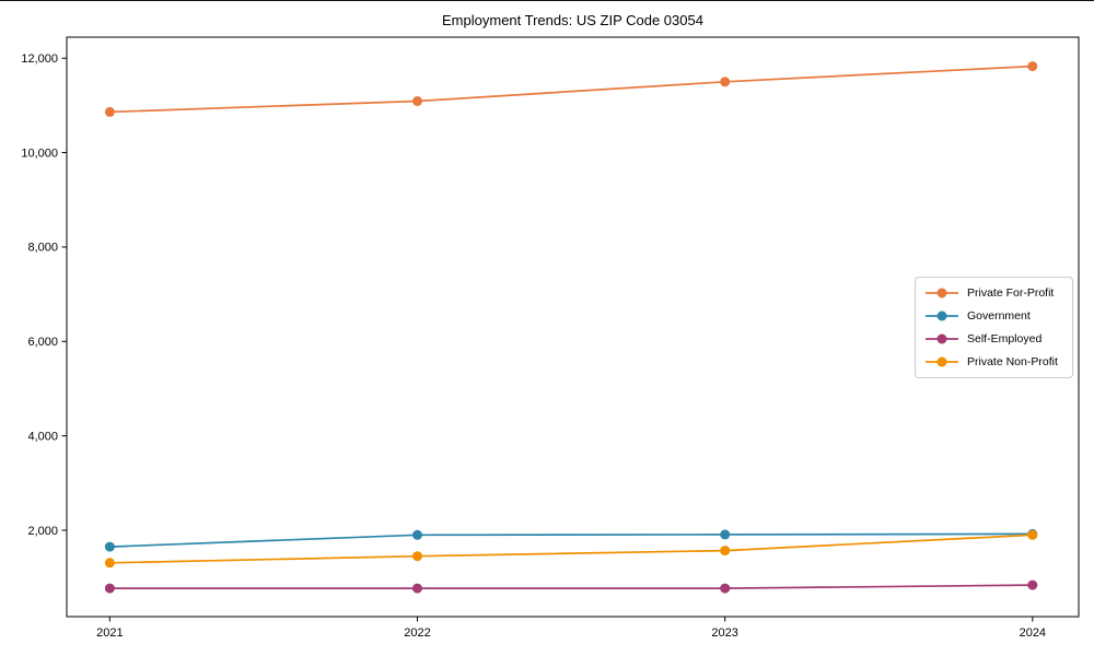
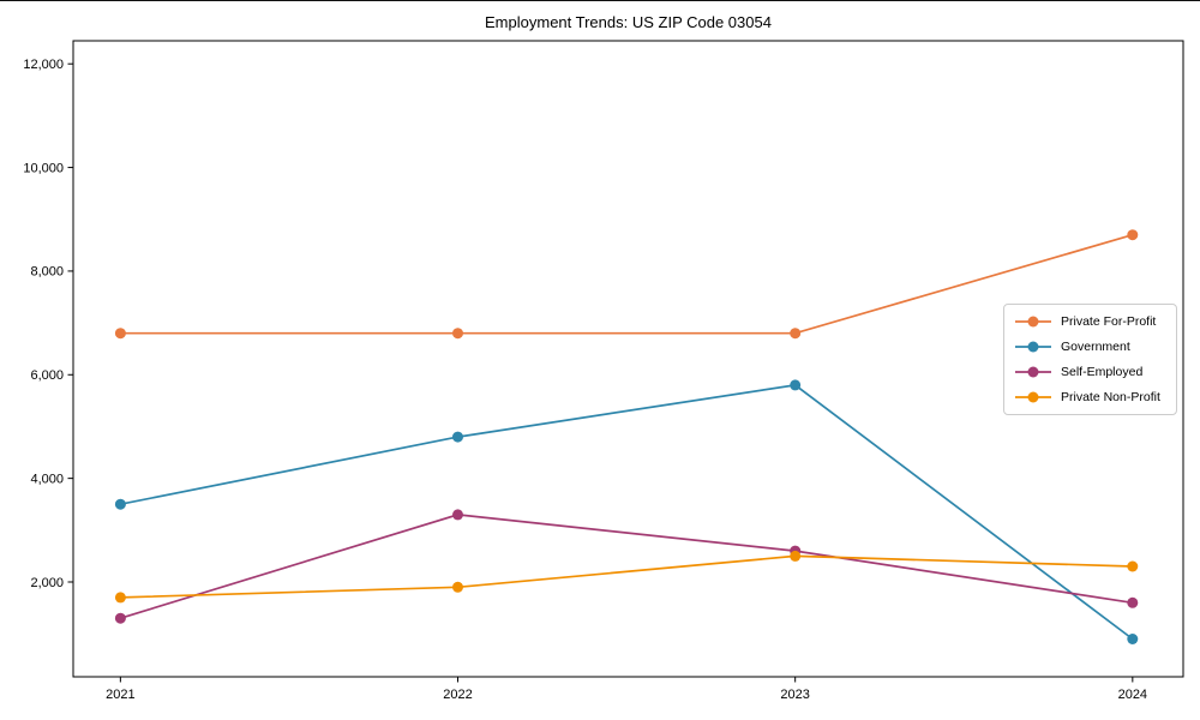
Private For-Profit/2021: 10900 -> 6800
Government/2021: 1600 -> 3500
Self-Employed/2021: 800 -> 1300
Private Non-Profit/2021: 1300 -> 1700
Private For-Profit/2022: 11100 -> 6800
Government/2022: 1900 -> 4800
Self-Employed/2022: 800 -> 3300
Private Non-Profit/2022: 1400 -> 1900
Private For-Profit/2023: 11500 -> 6800
Government/2023: 1900 -> 5800
Self-Employed/2023: 800 -> 2600
Private Non-Profit/2023: 1600 -> 2500
Private For-Profit/2024: 11800 -> 8700
Government/2024: 1900 -> 900
Self-Employed/2024: 800 -> 1600
Private Non-Profit/2024: 1900 -> 2300
